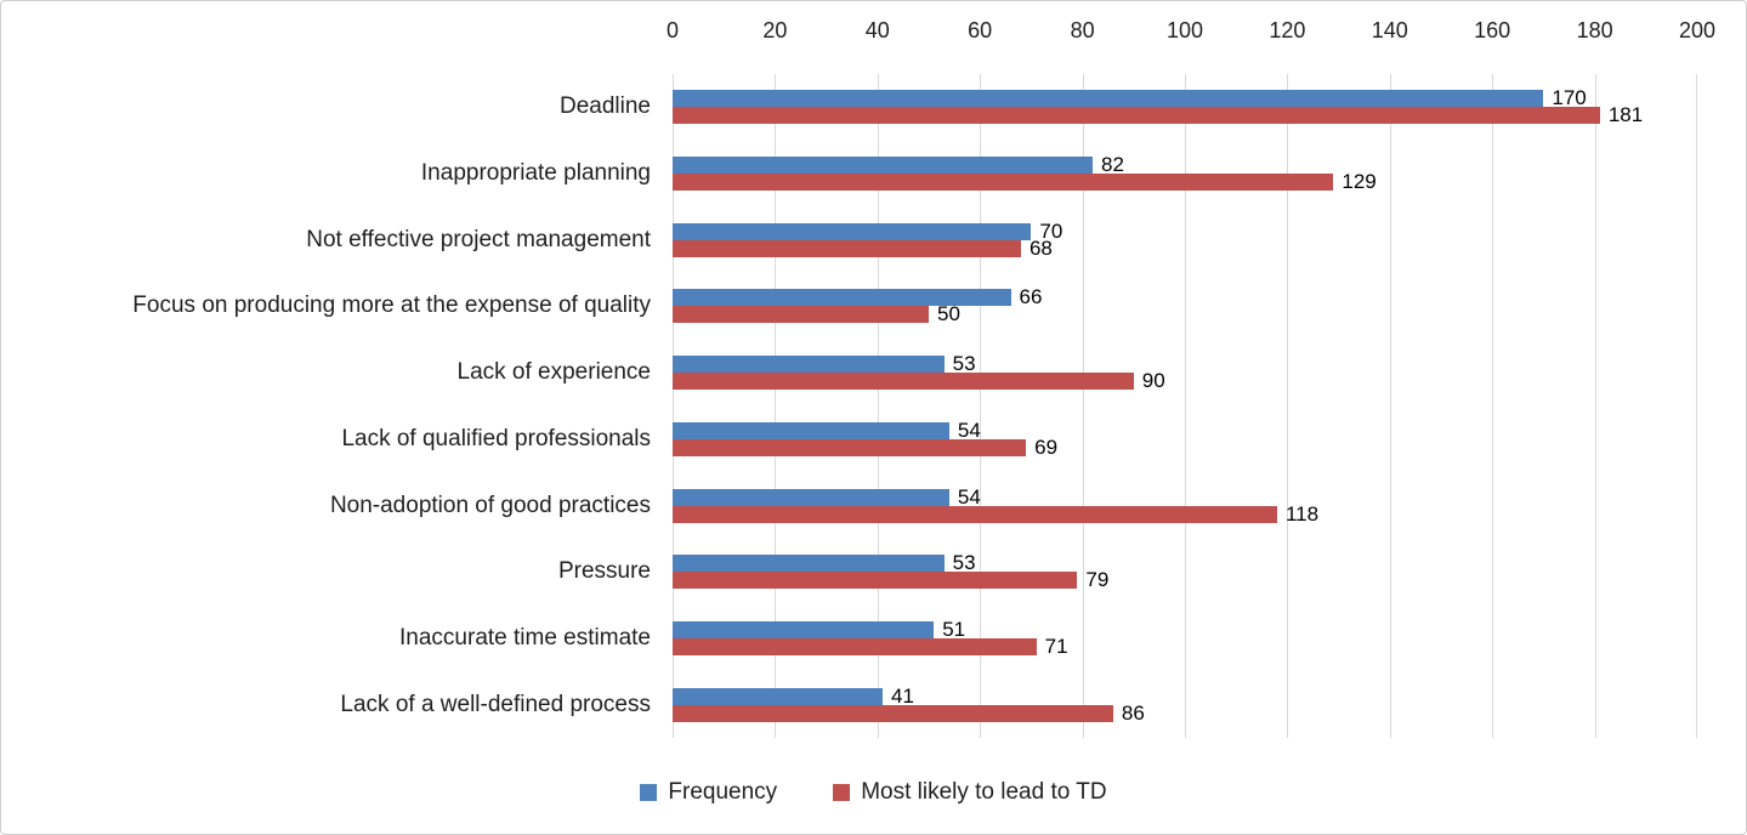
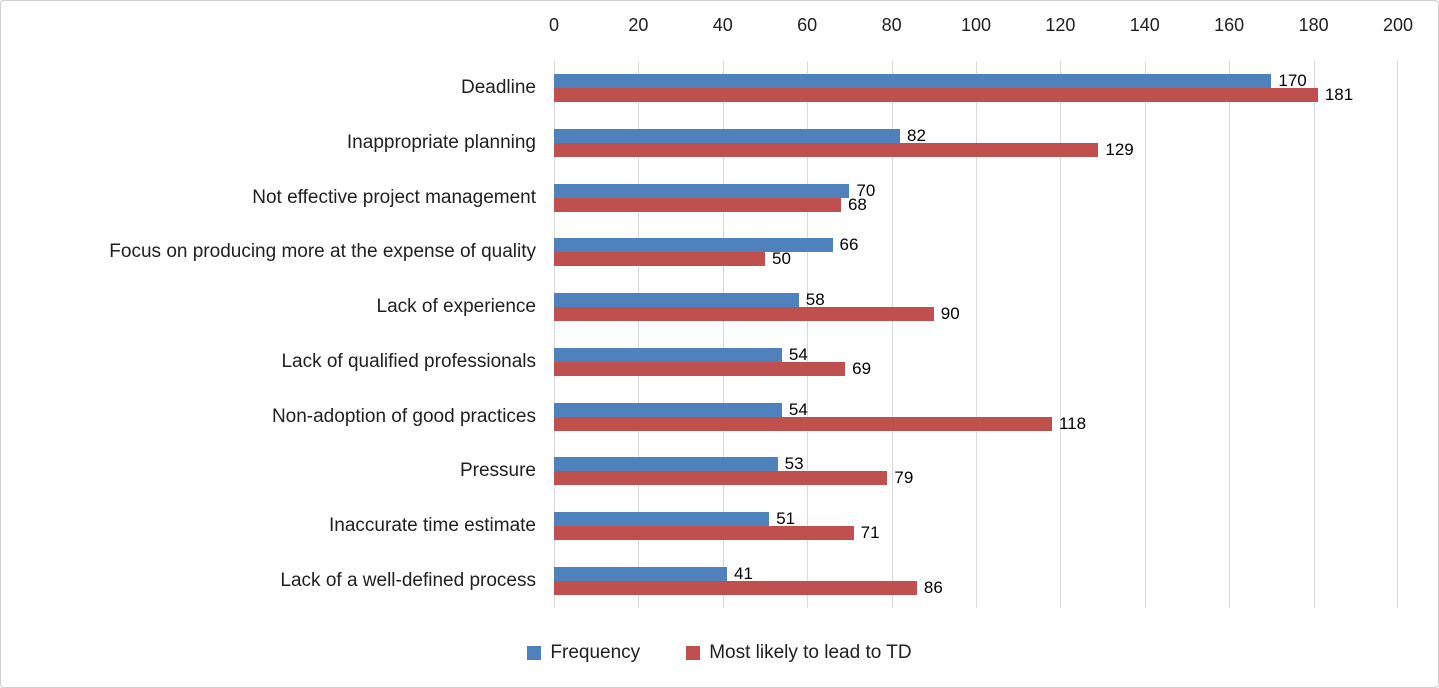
Frequency/Lack of experience: 53 -> 58
